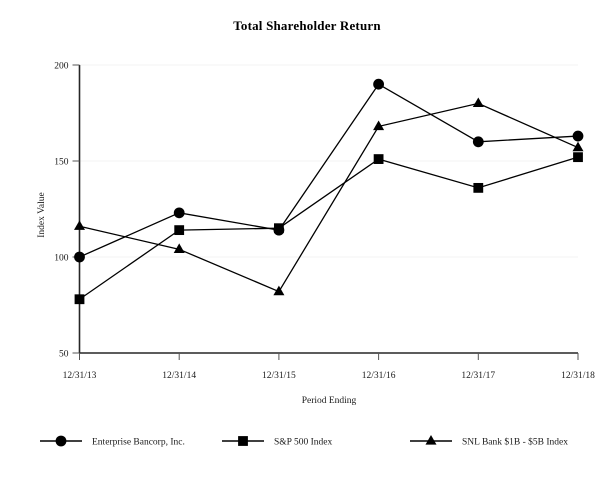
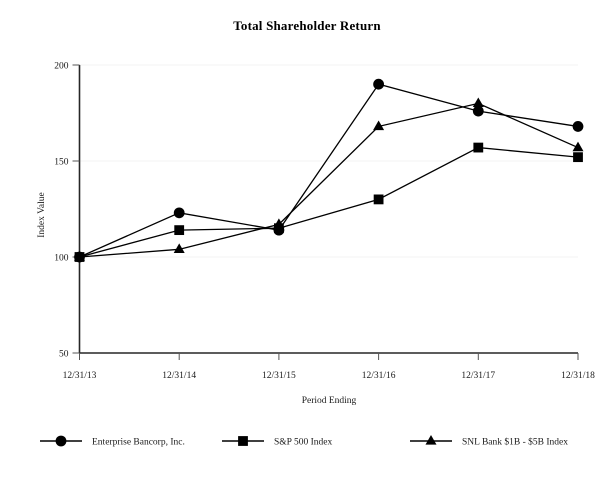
S&P 500 Index/12/31/13: 78 -> 100
SNL Bank $1B - $5B Index/12/31/13: 116 -> 100
SNL Bank $1B - $5B Index/12/31/15: 82 -> 117
S&P 500 Index/12/31/16: 151 -> 130
Enterprise Bancorp, Inc./12/31/17: 160 -> 176
S&P 500 Index/12/31/17: 136 -> 157
Enterprise Bancorp, Inc./12/31/18: 163 -> 168
